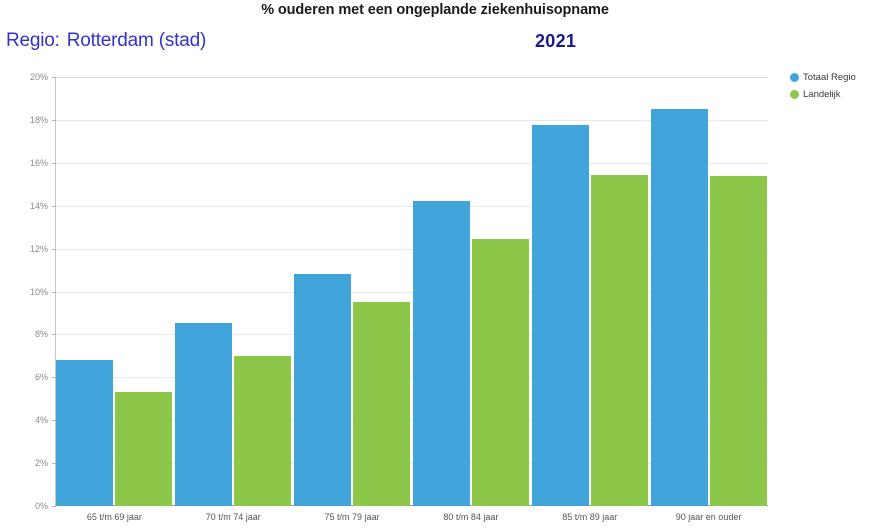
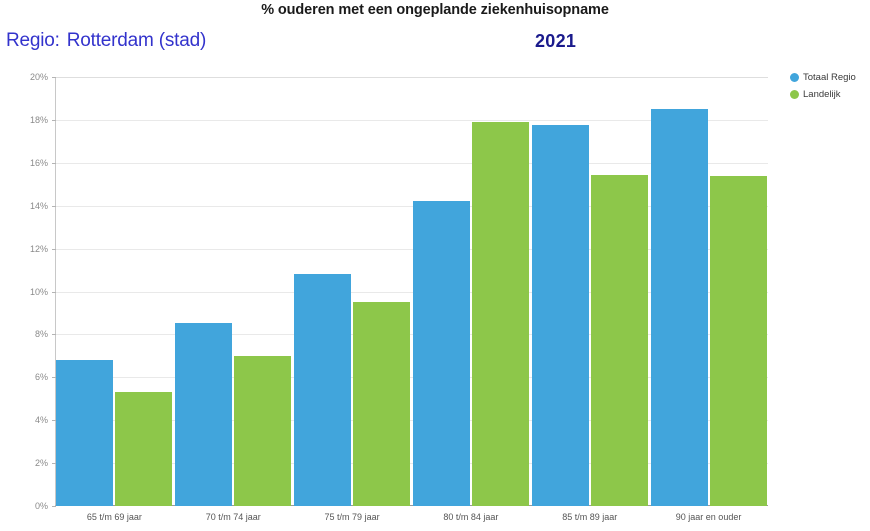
Landelijk/80 t/m 84 jaar: 12.4% -> 17.9%
